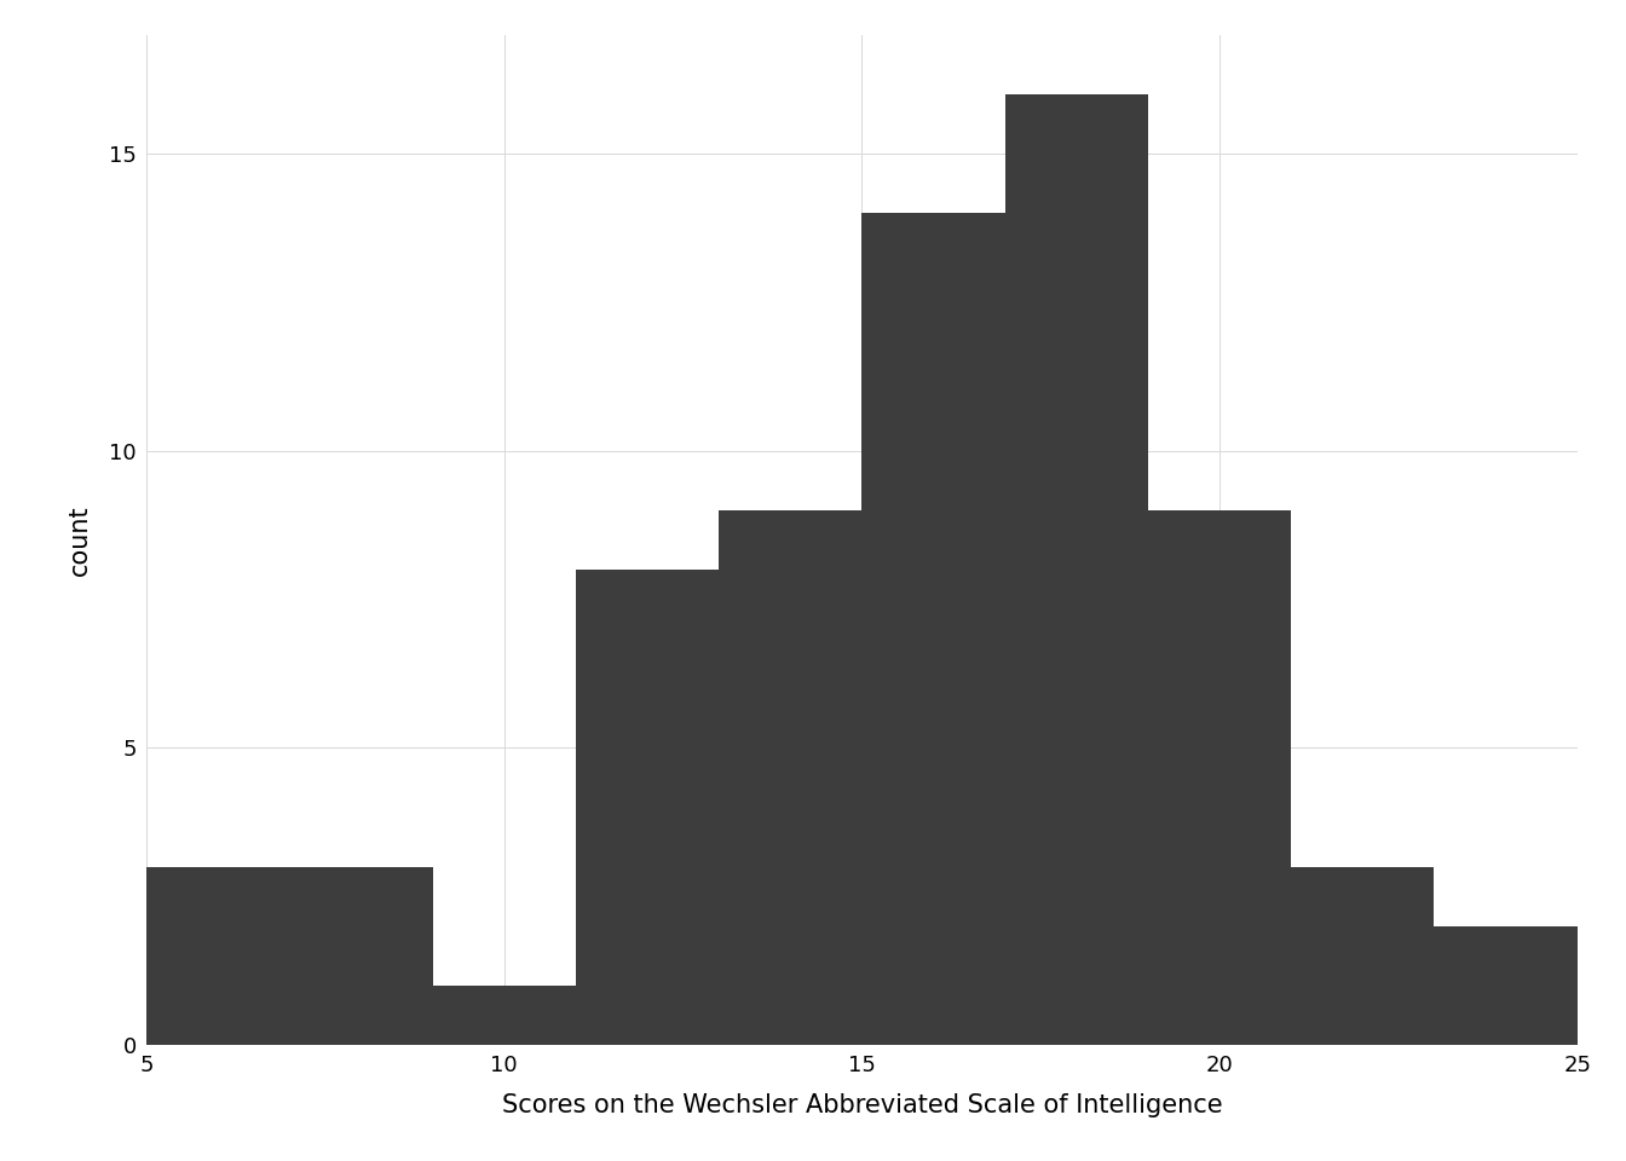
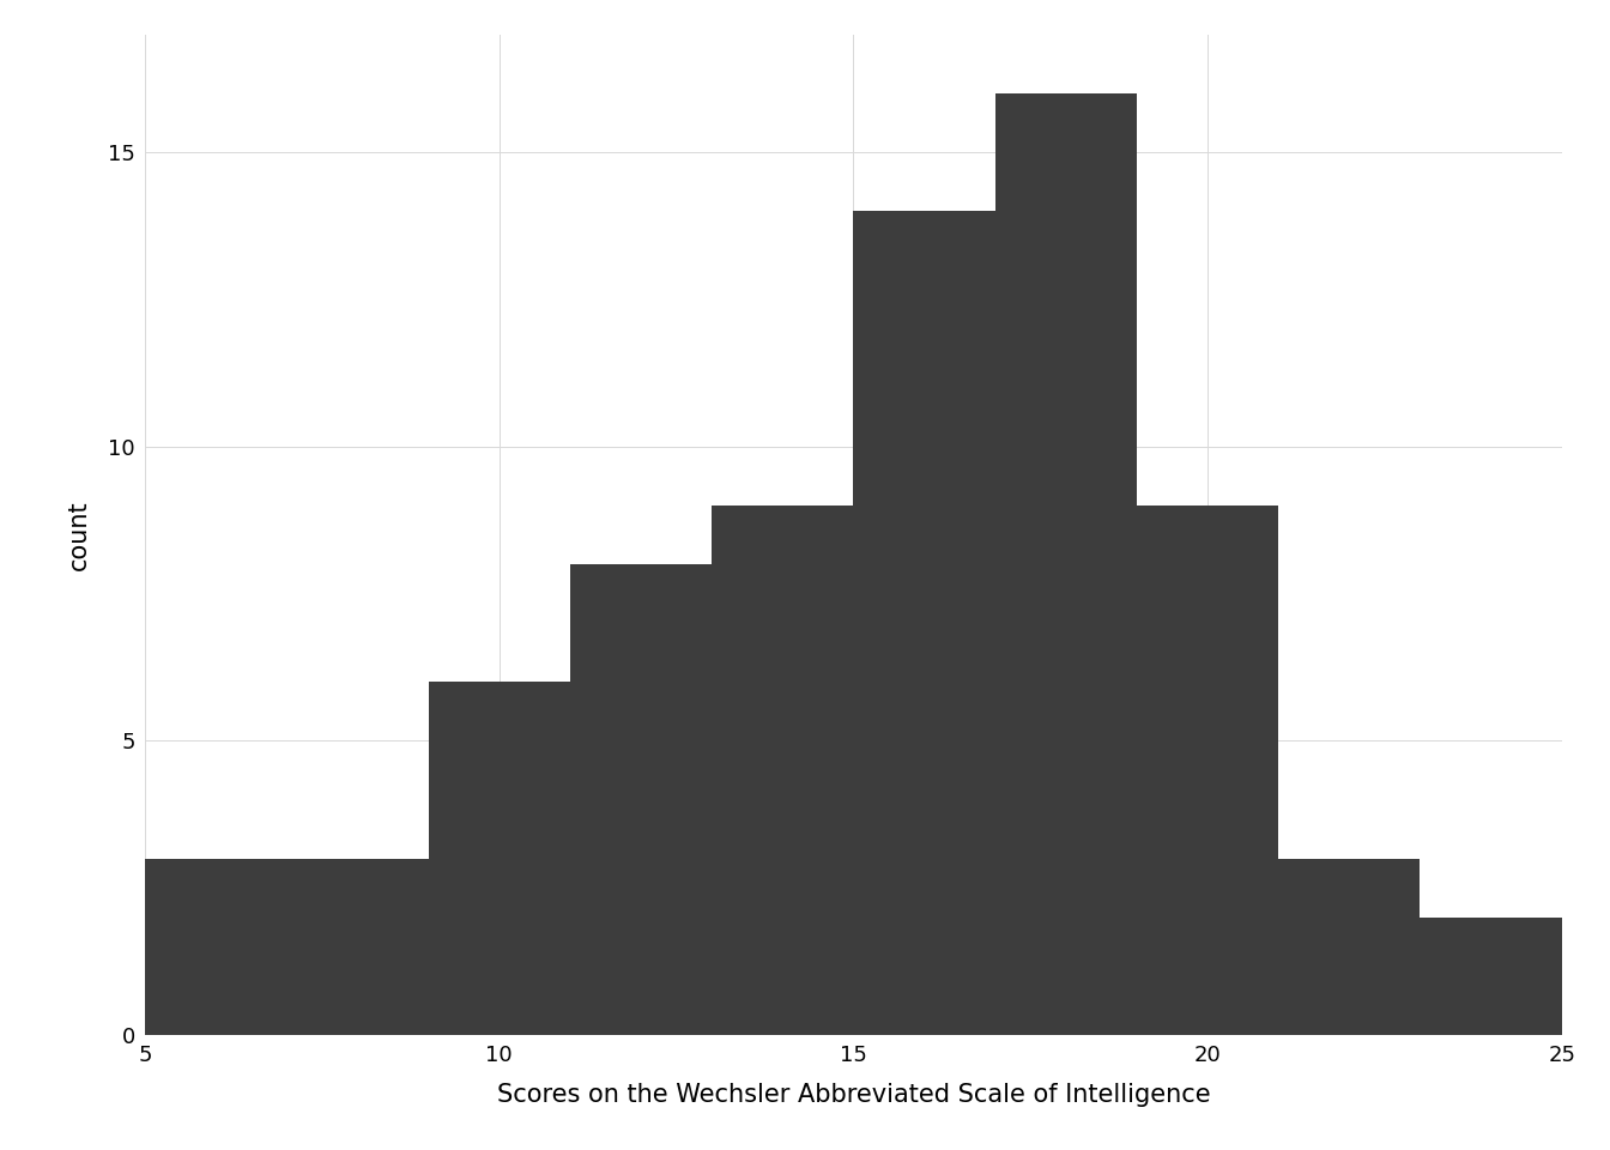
10: 1 -> 6
